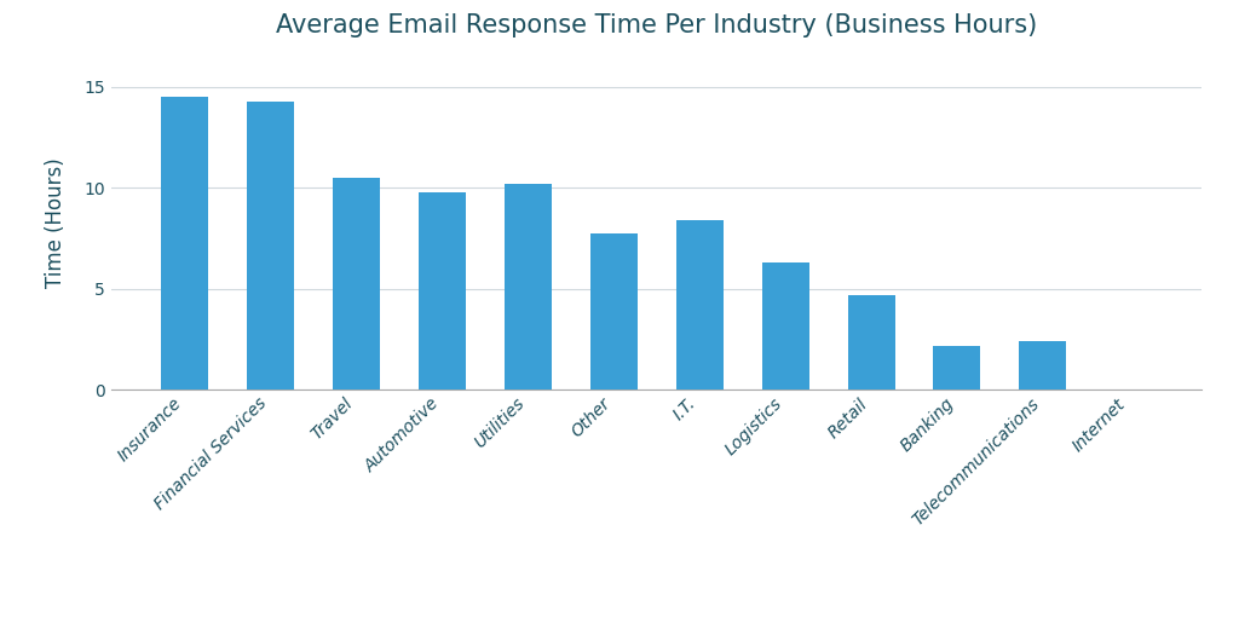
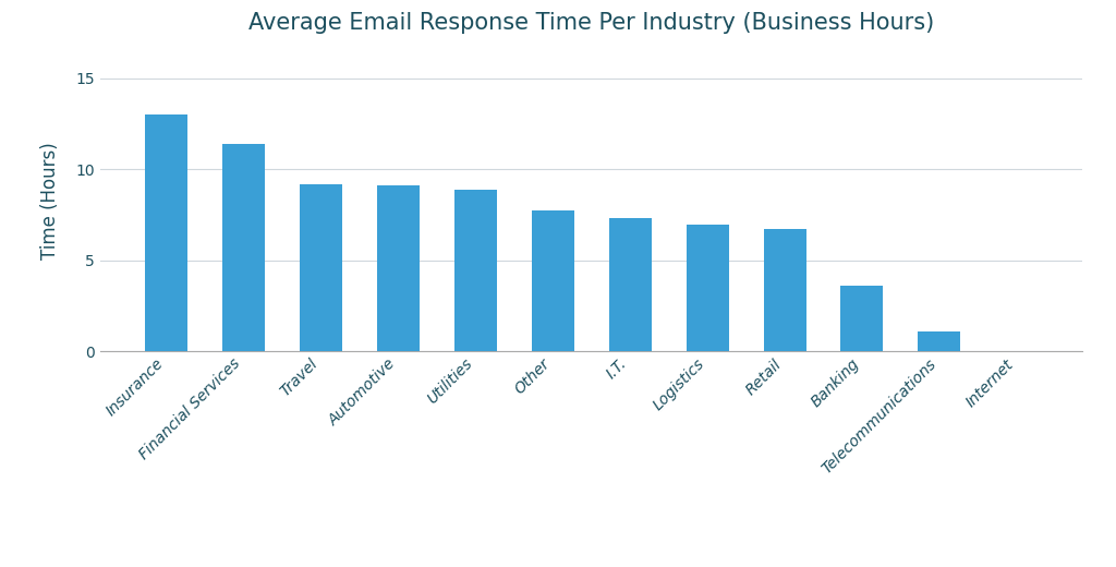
Insurance: 14.5 -> 13.0
Financial Services: 14.3 -> 11.4
Travel: 10.5 -> 9.2
Automotive: 9.8 -> 9.2
Utilities: 10.2 -> 8.9
I.T.: 8.4 -> 7.3
Logistics: 6.3 -> 7.0
Retail: 4.7 -> 6.8
Banking: 2.2 -> 3.6
Telecommunications: 2.4 -> 1.1
